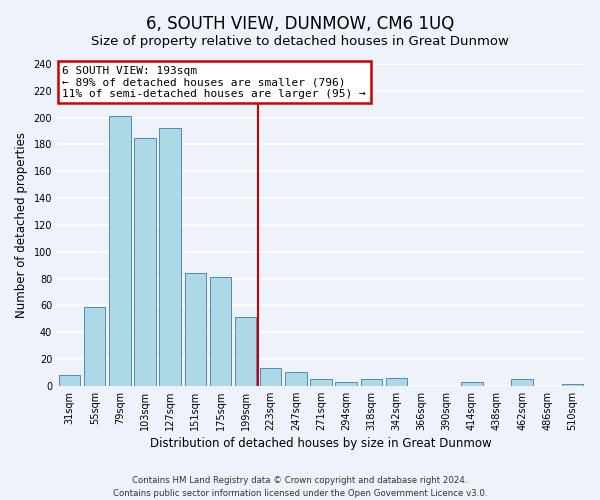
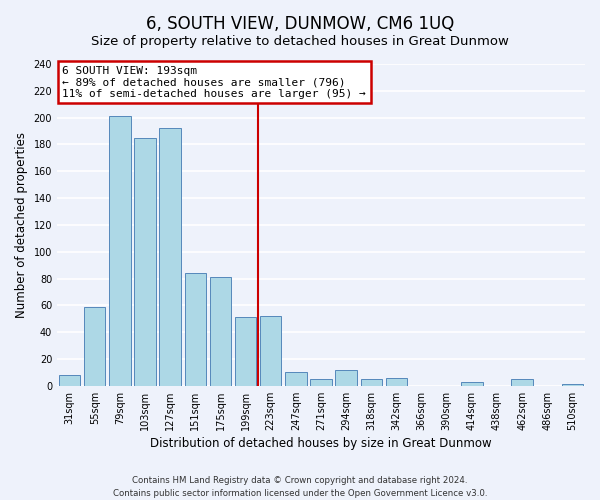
223sqm: 13 -> 52
294sqm: 3 -> 12
